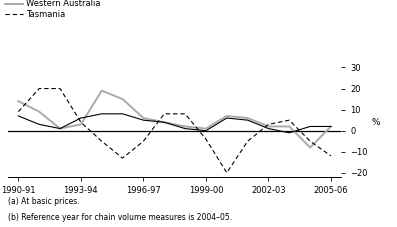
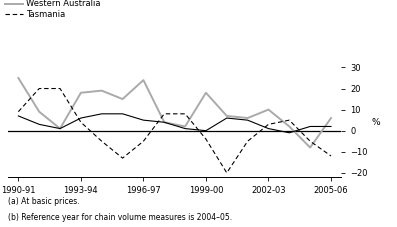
Western Australia/1990-91: 14 -> 25
Western Australia/1993-94: 3 -> 18
Western Australia/1996-97: 6 -> 24
Western Australia/1999-00: 1 -> 18
Western Australia/2002-03: 2 -> 10
Western Australia/2005-06: 2 -> 6
